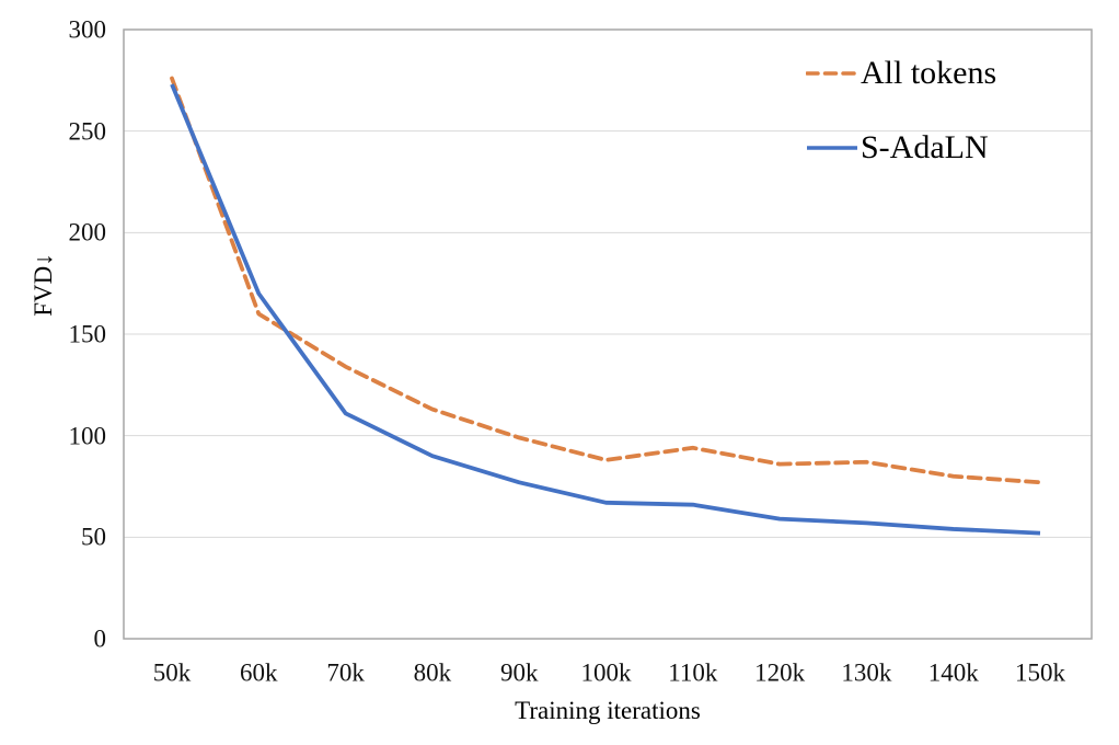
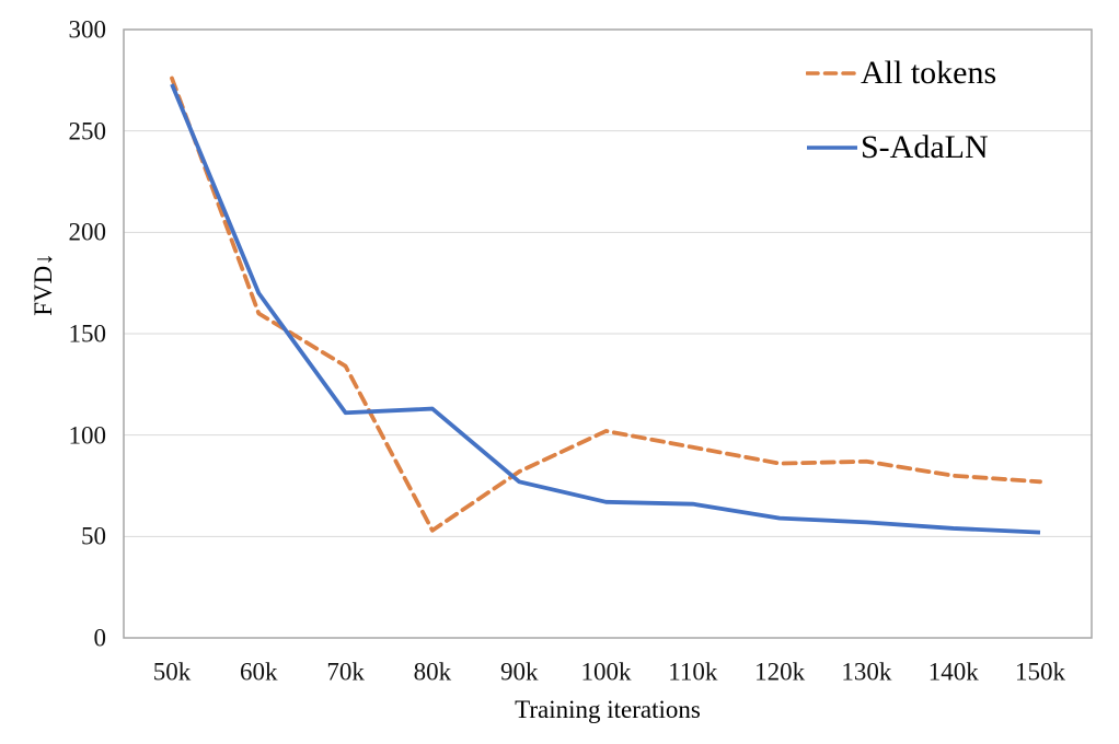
All tokens/80k: 113 -> 53
S-AdaLN/80k: 90 -> 113
All tokens/90k: 99 -> 82
All tokens/100k: 88 -> 102
